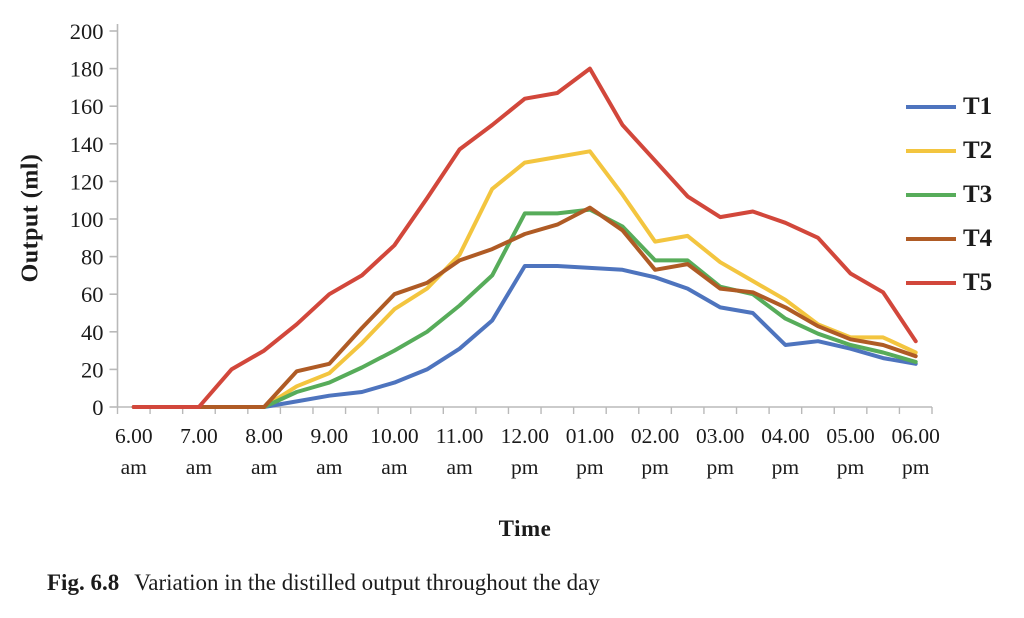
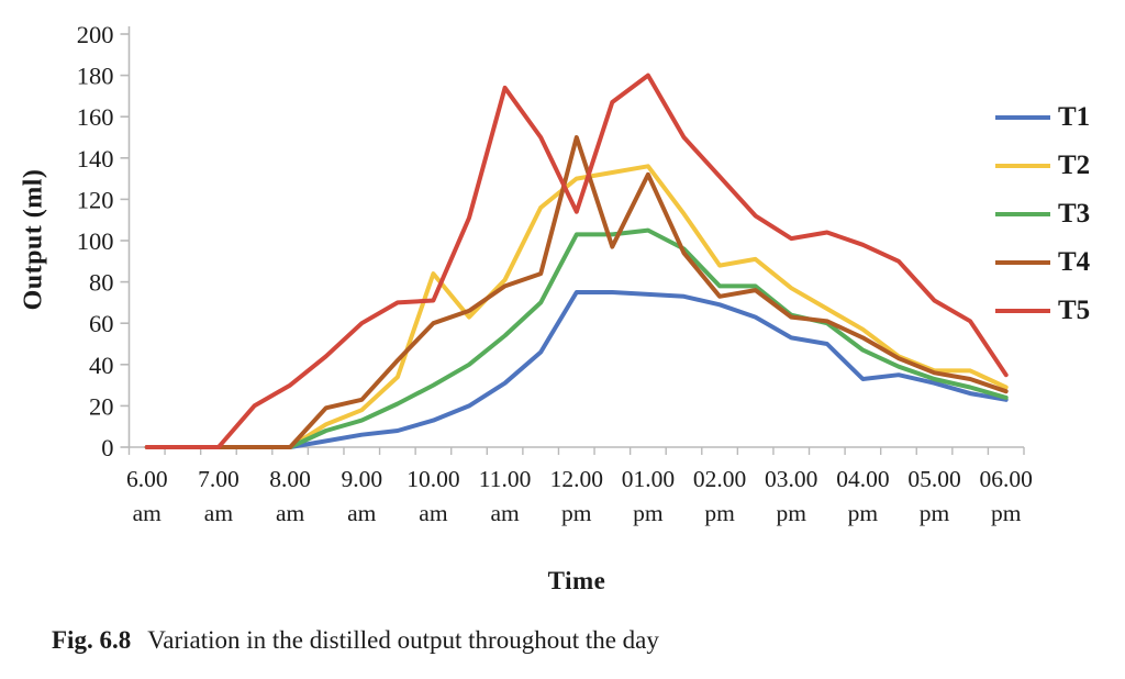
T2/10.00 am: 52 -> 84
T5/10.00 am: 86 -> 71
T5/11.00 am: 137 -> 174
T4/12.00 pm: 92 -> 150
T5/12.00 pm: 164 -> 114
T4/01.00 pm: 106 -> 132
